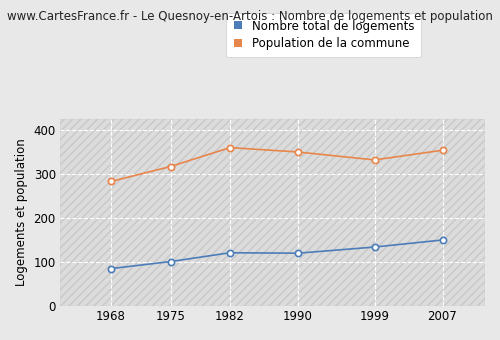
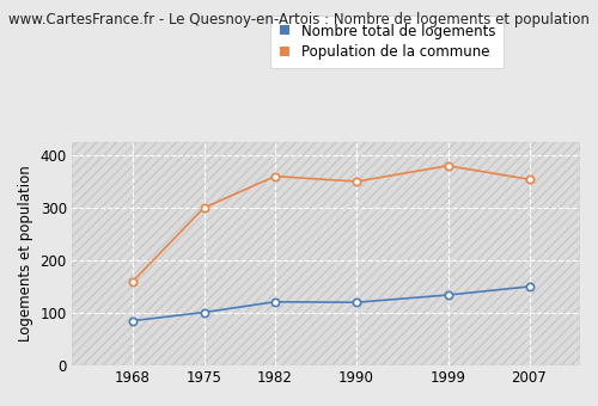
Population de la commune/1968: 283 -> 160
Population de la commune/1975: 317 -> 300
Population de la commune/1999: 332 -> 380
